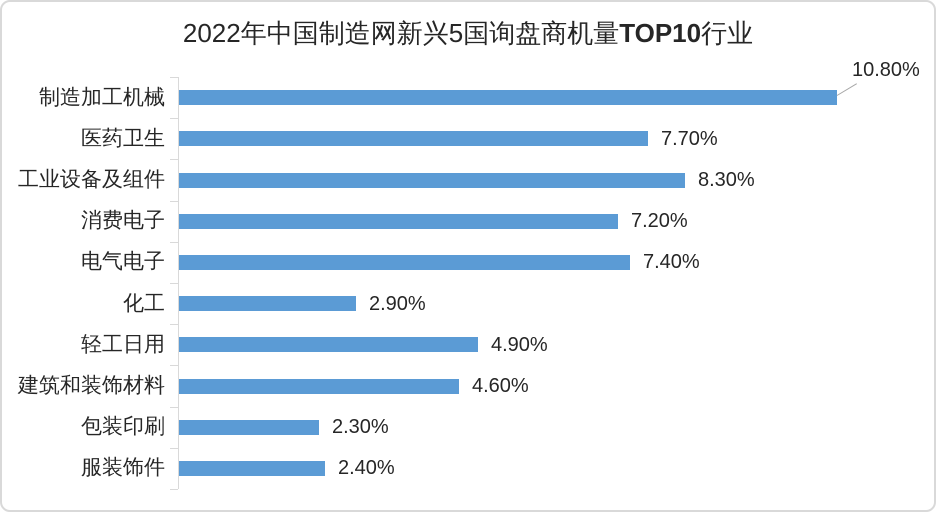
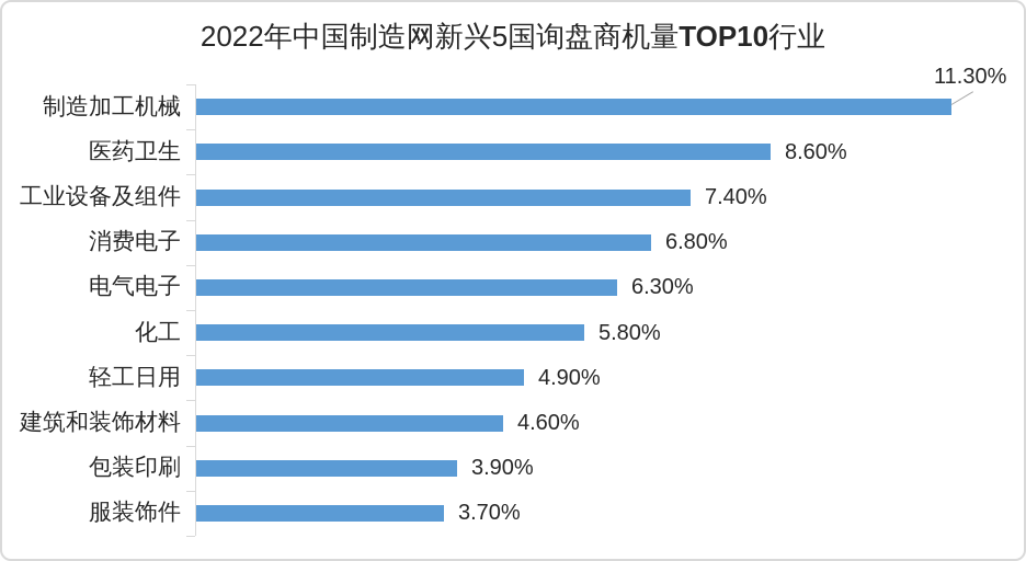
制造加工机械: 10.80% -> 11.30%
医药卫生: 7.70% -> 8.60%
工业设备及组件: 8.30% -> 7.40%
消费电子: 7.20% -> 6.80%
电气电子: 7.40% -> 6.30%
化工: 2.90% -> 5.80%
包装印刷: 2.30% -> 3.90%
服装饰件: 2.40% -> 3.70%
